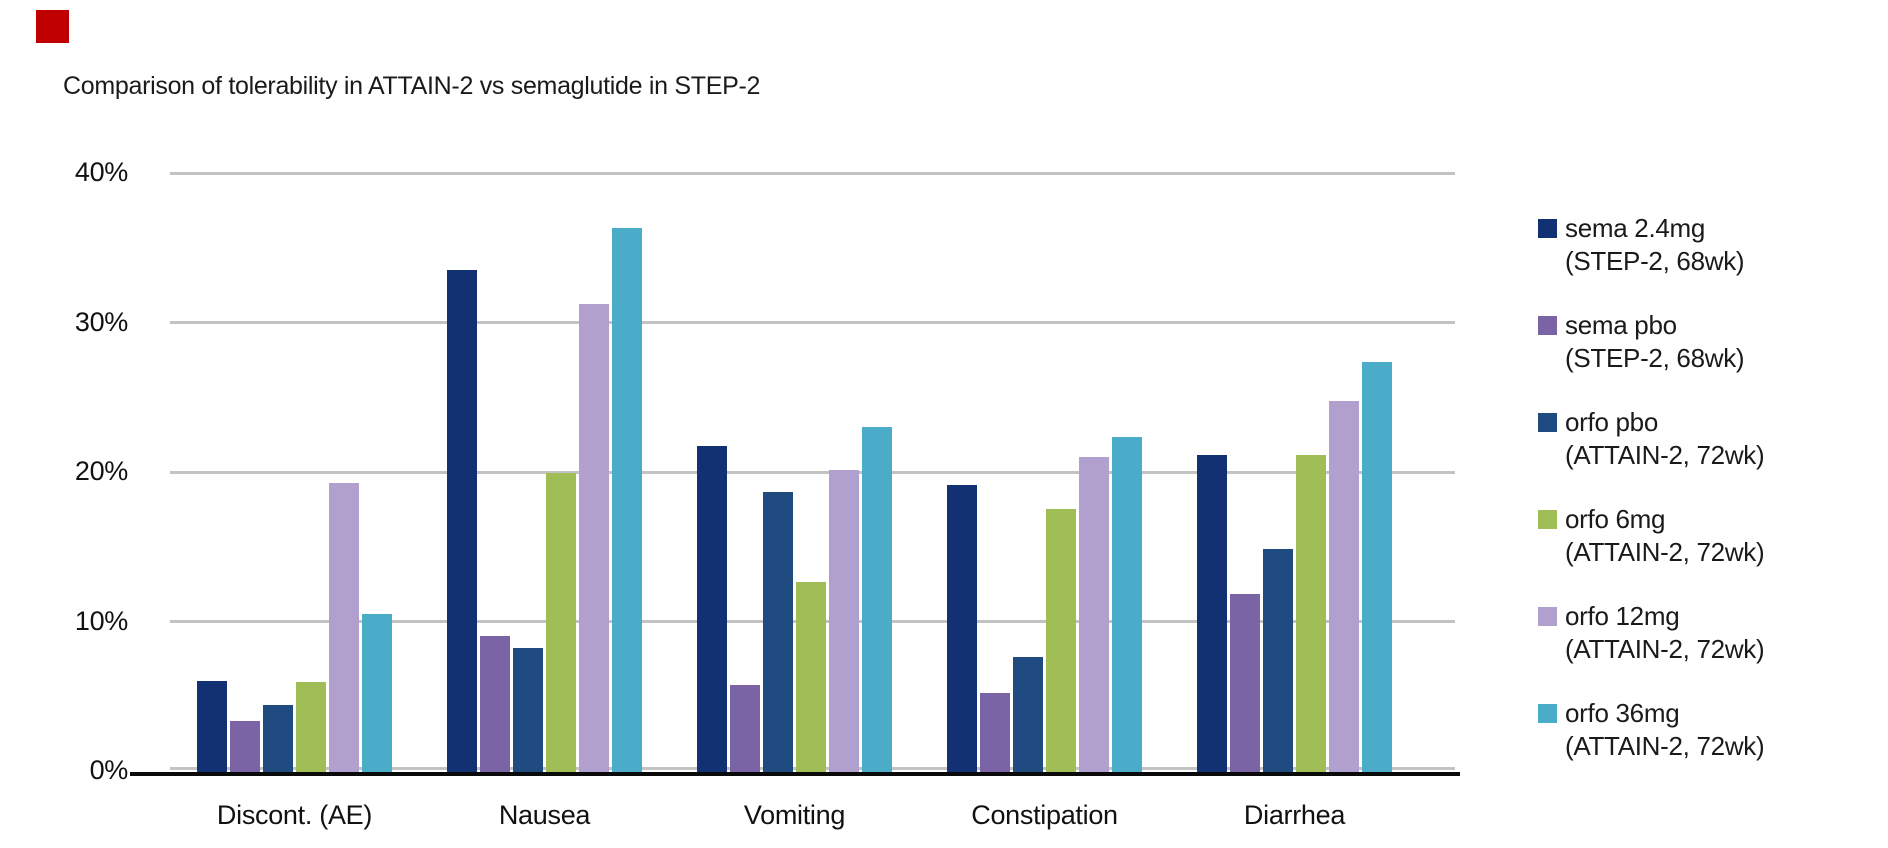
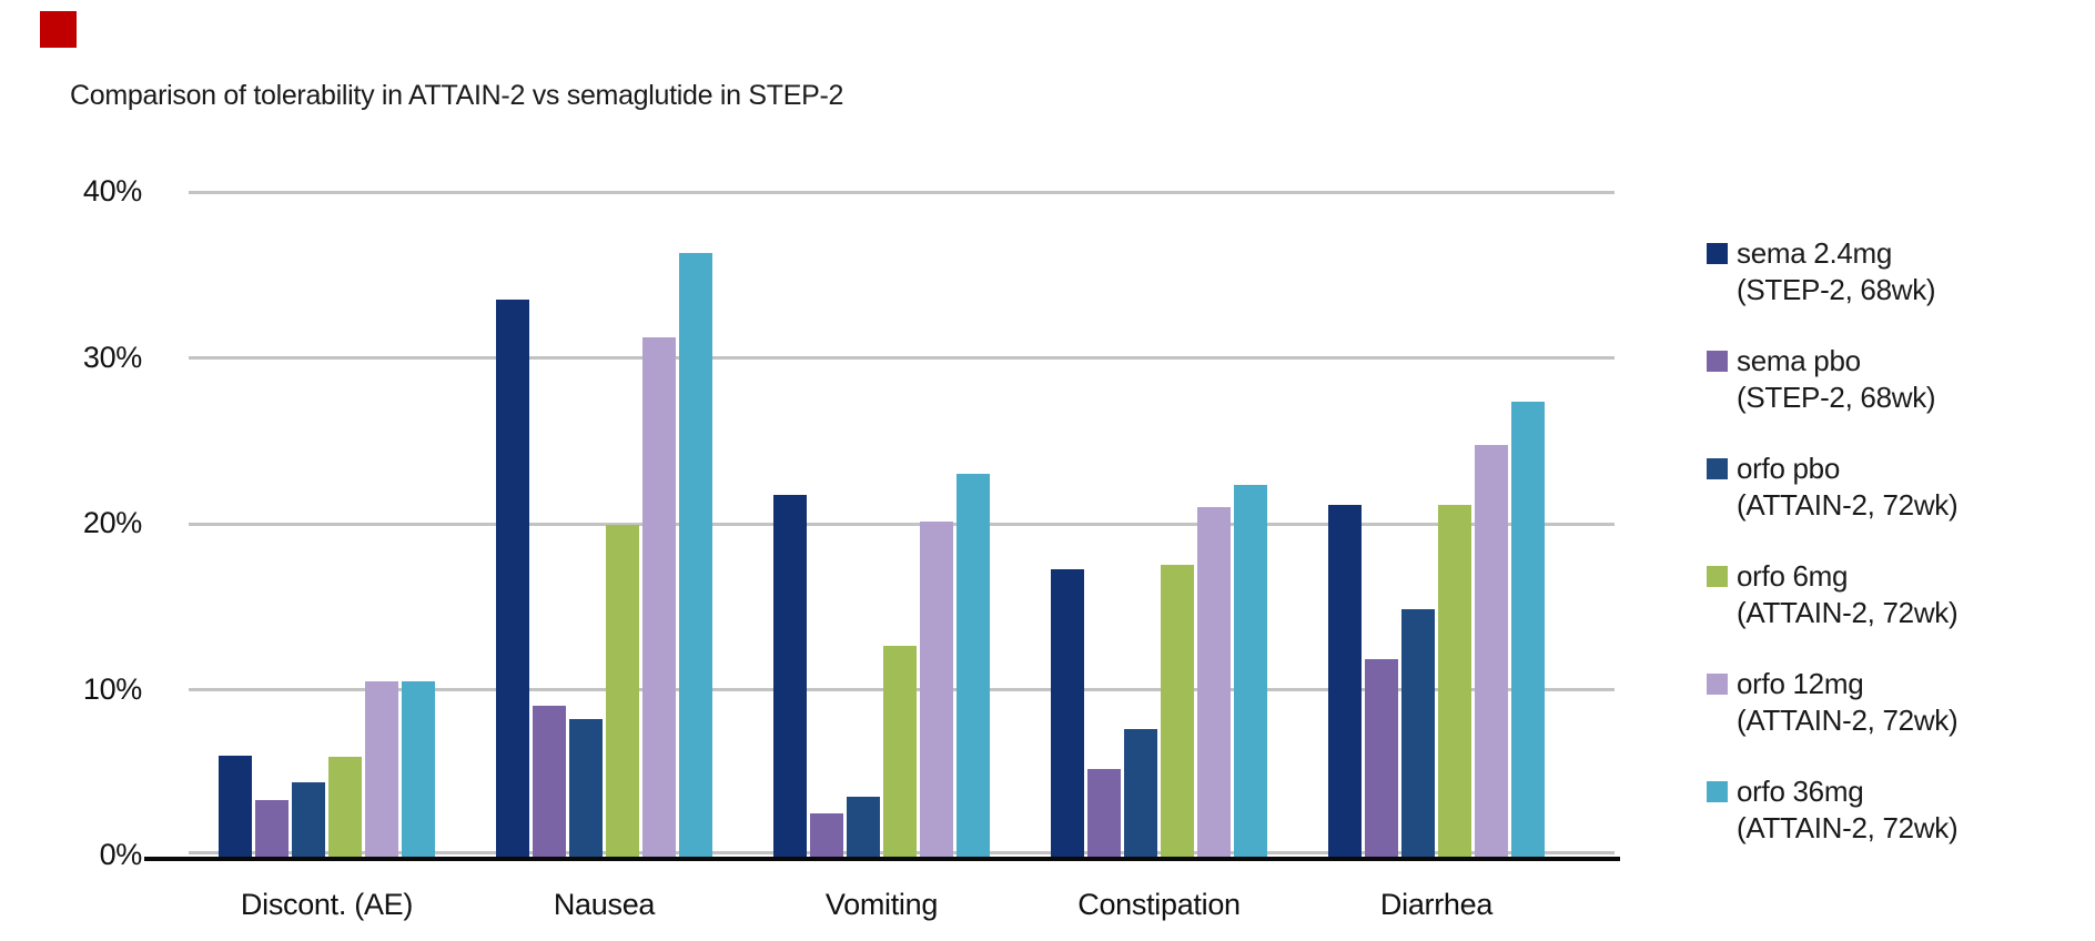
orfo 12mg/Discont. (AE): 19.3% -> 10.6%
sema pbo/Vomiting: 5.8% -> 2.6%
orfo pbo/Vomiting: 18.7% -> 3.6%
sema 2.4mg/Constipation: 19.2% -> 17.3%
